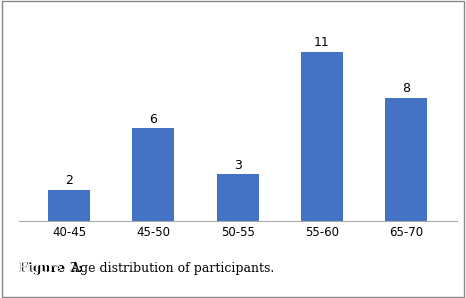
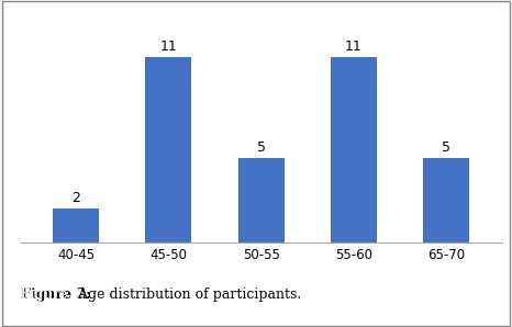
45-50: 6 -> 11
50-55: 3 -> 5
65-70: 8 -> 5
